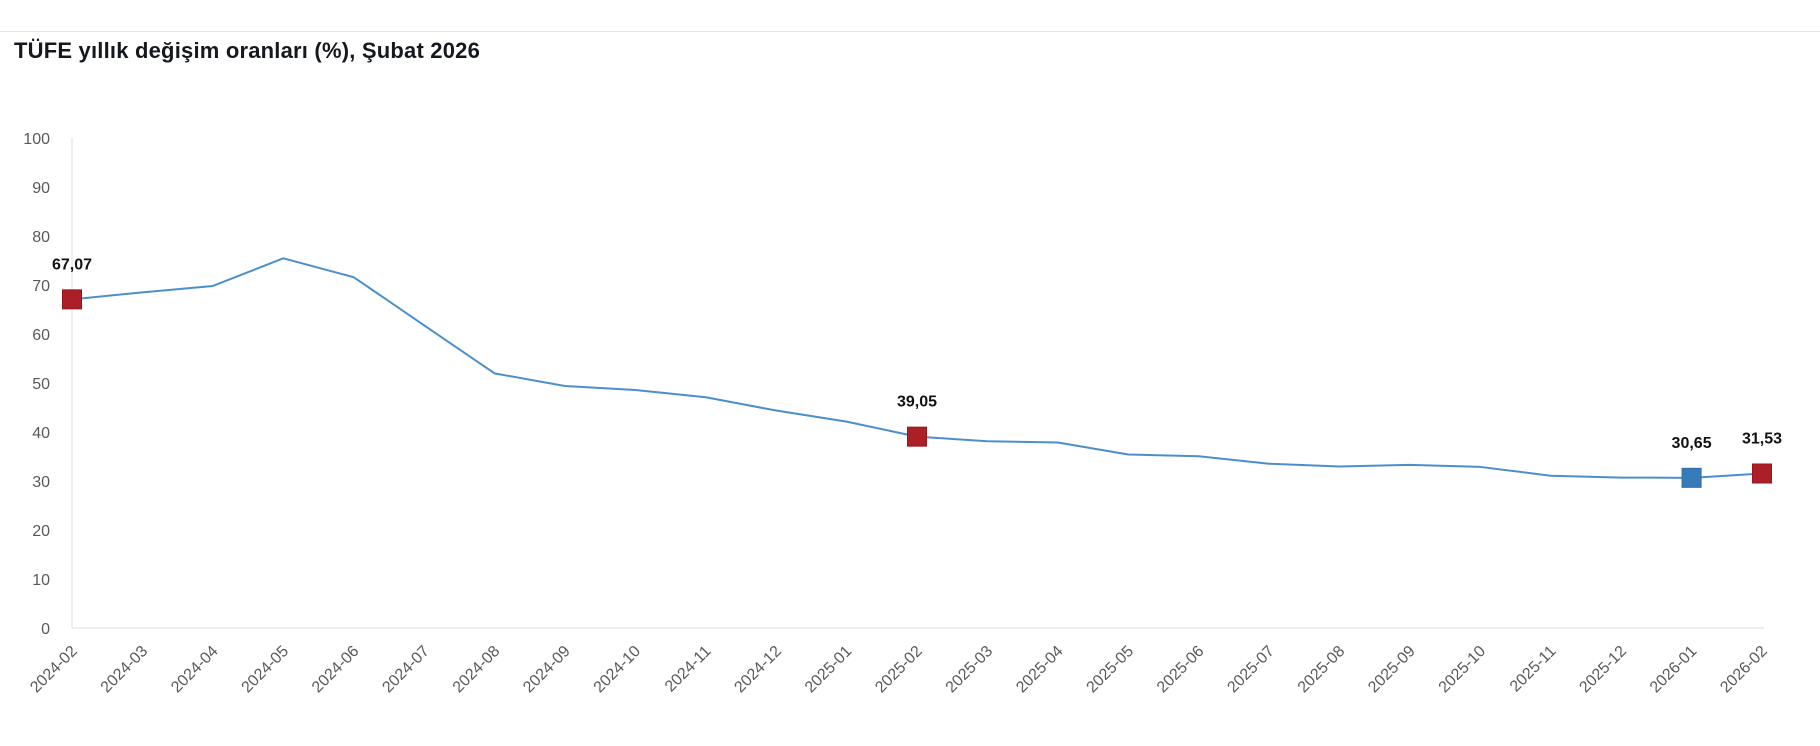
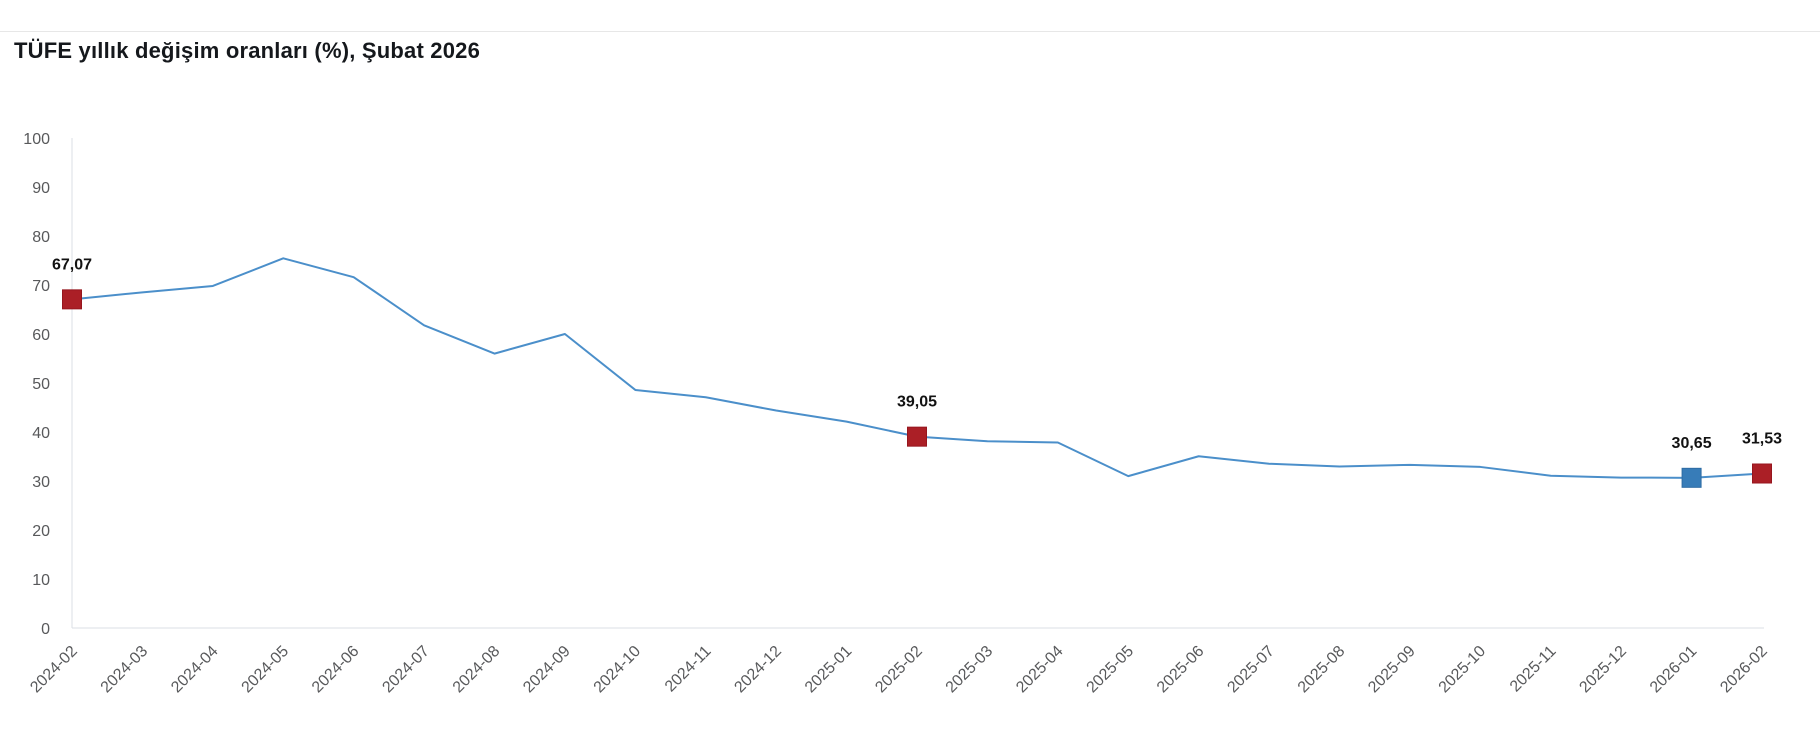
2024-08: 52 -> 56
2024-09: 49 -> 60
2025-05: 35 -> 31
